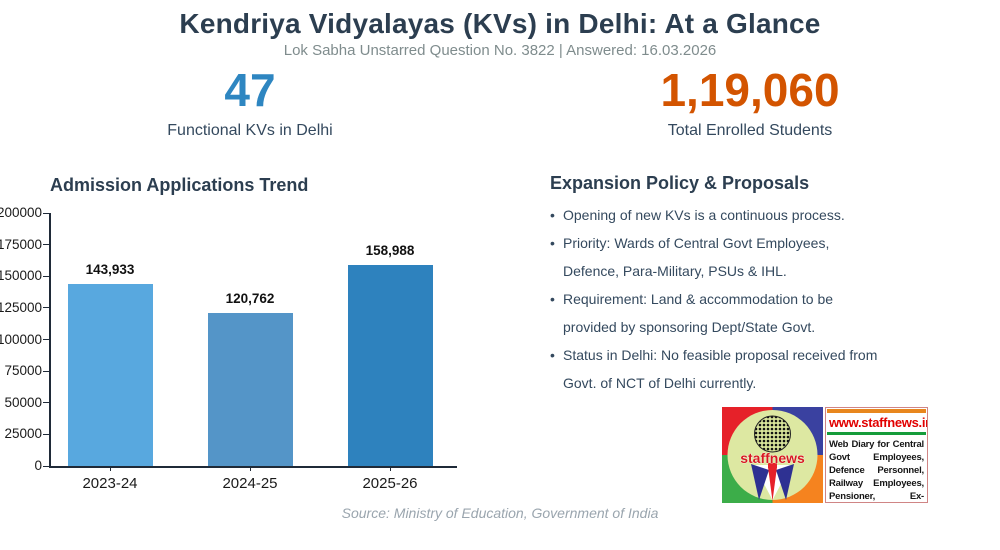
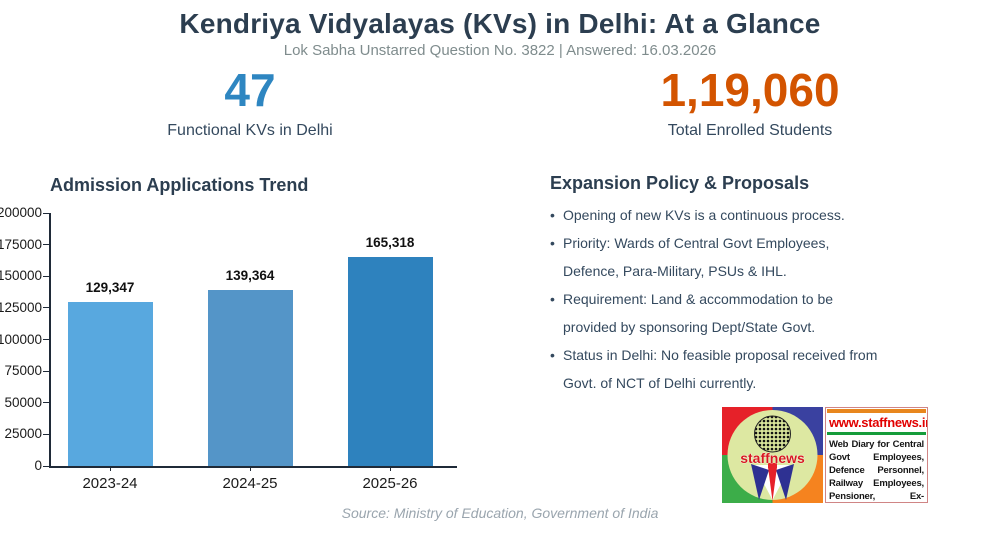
2023-24: 143,933 -> 129,347
2024-25: 120,762 -> 139,364
2025-26: 158,988 -> 165,318
